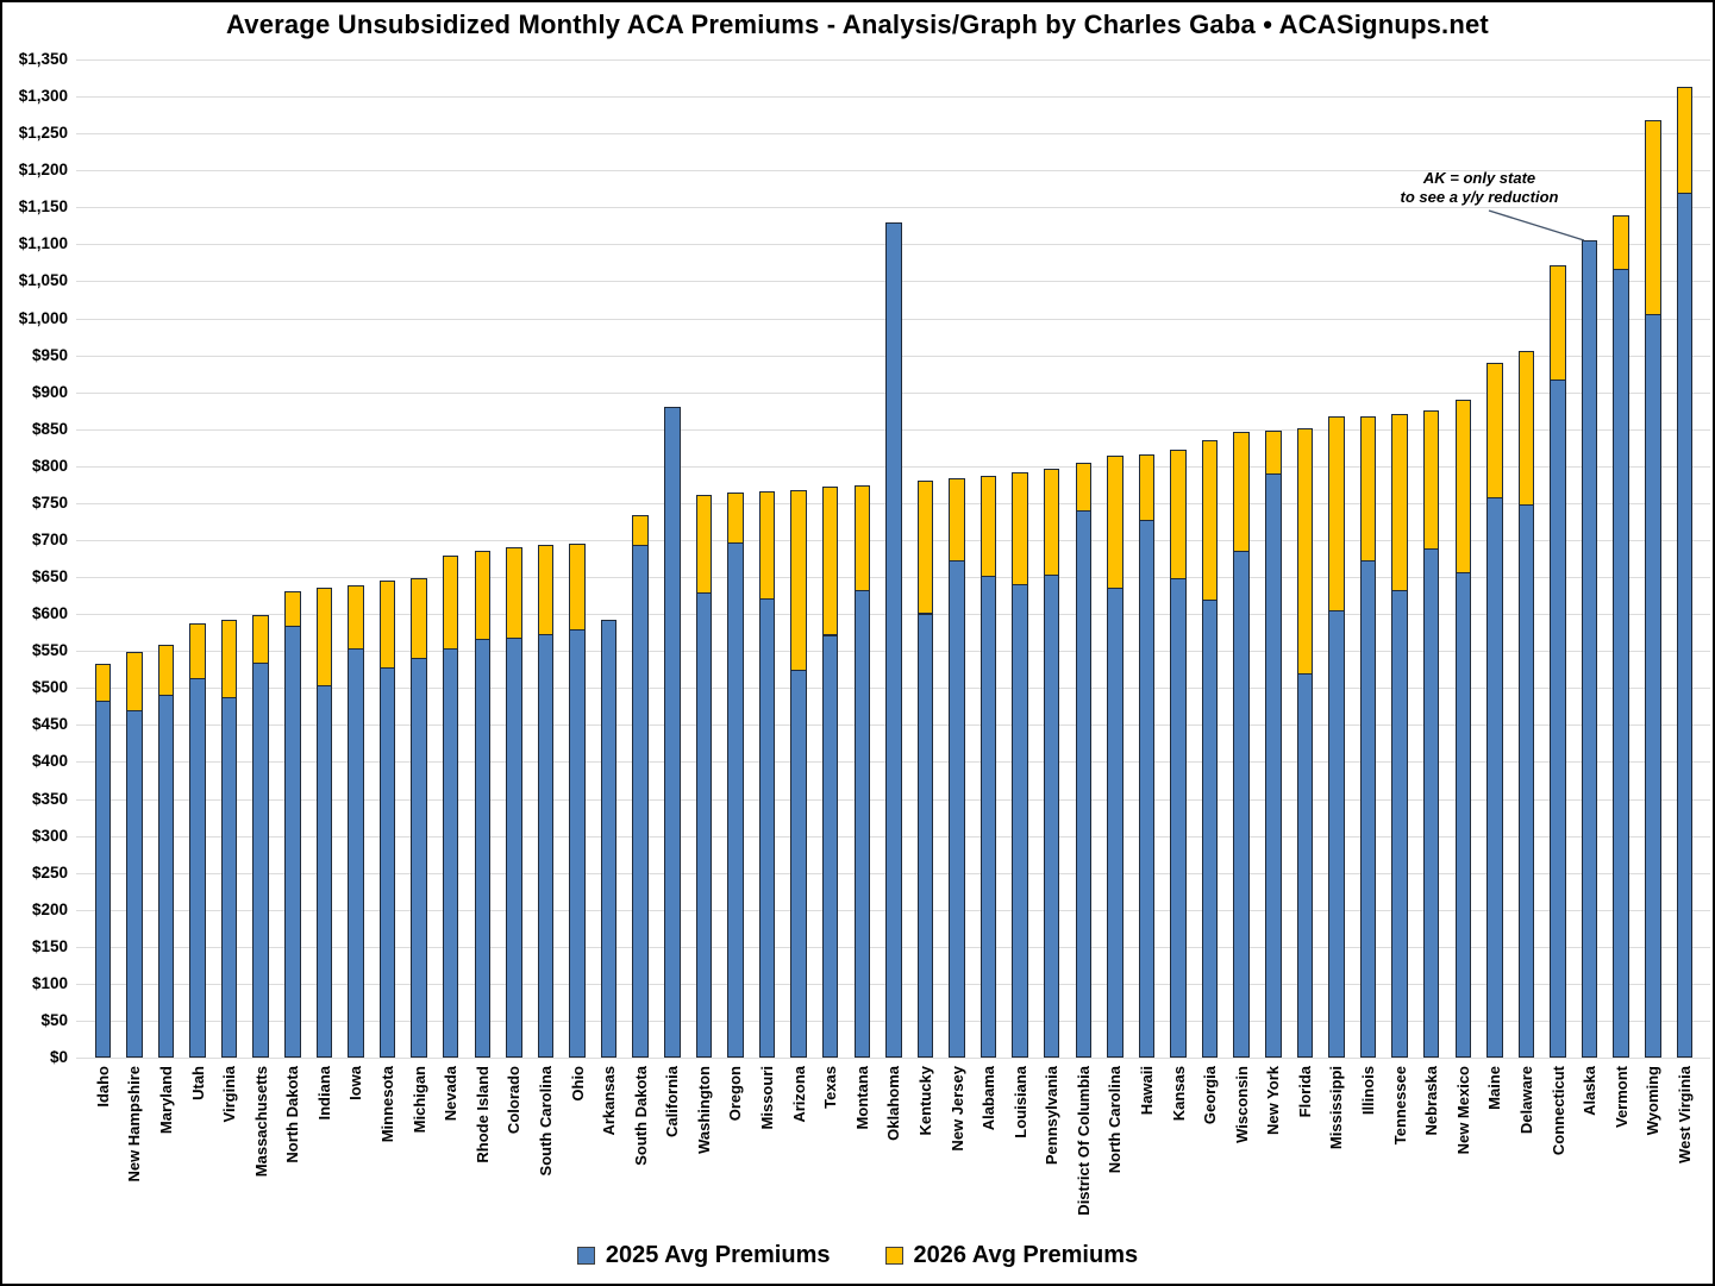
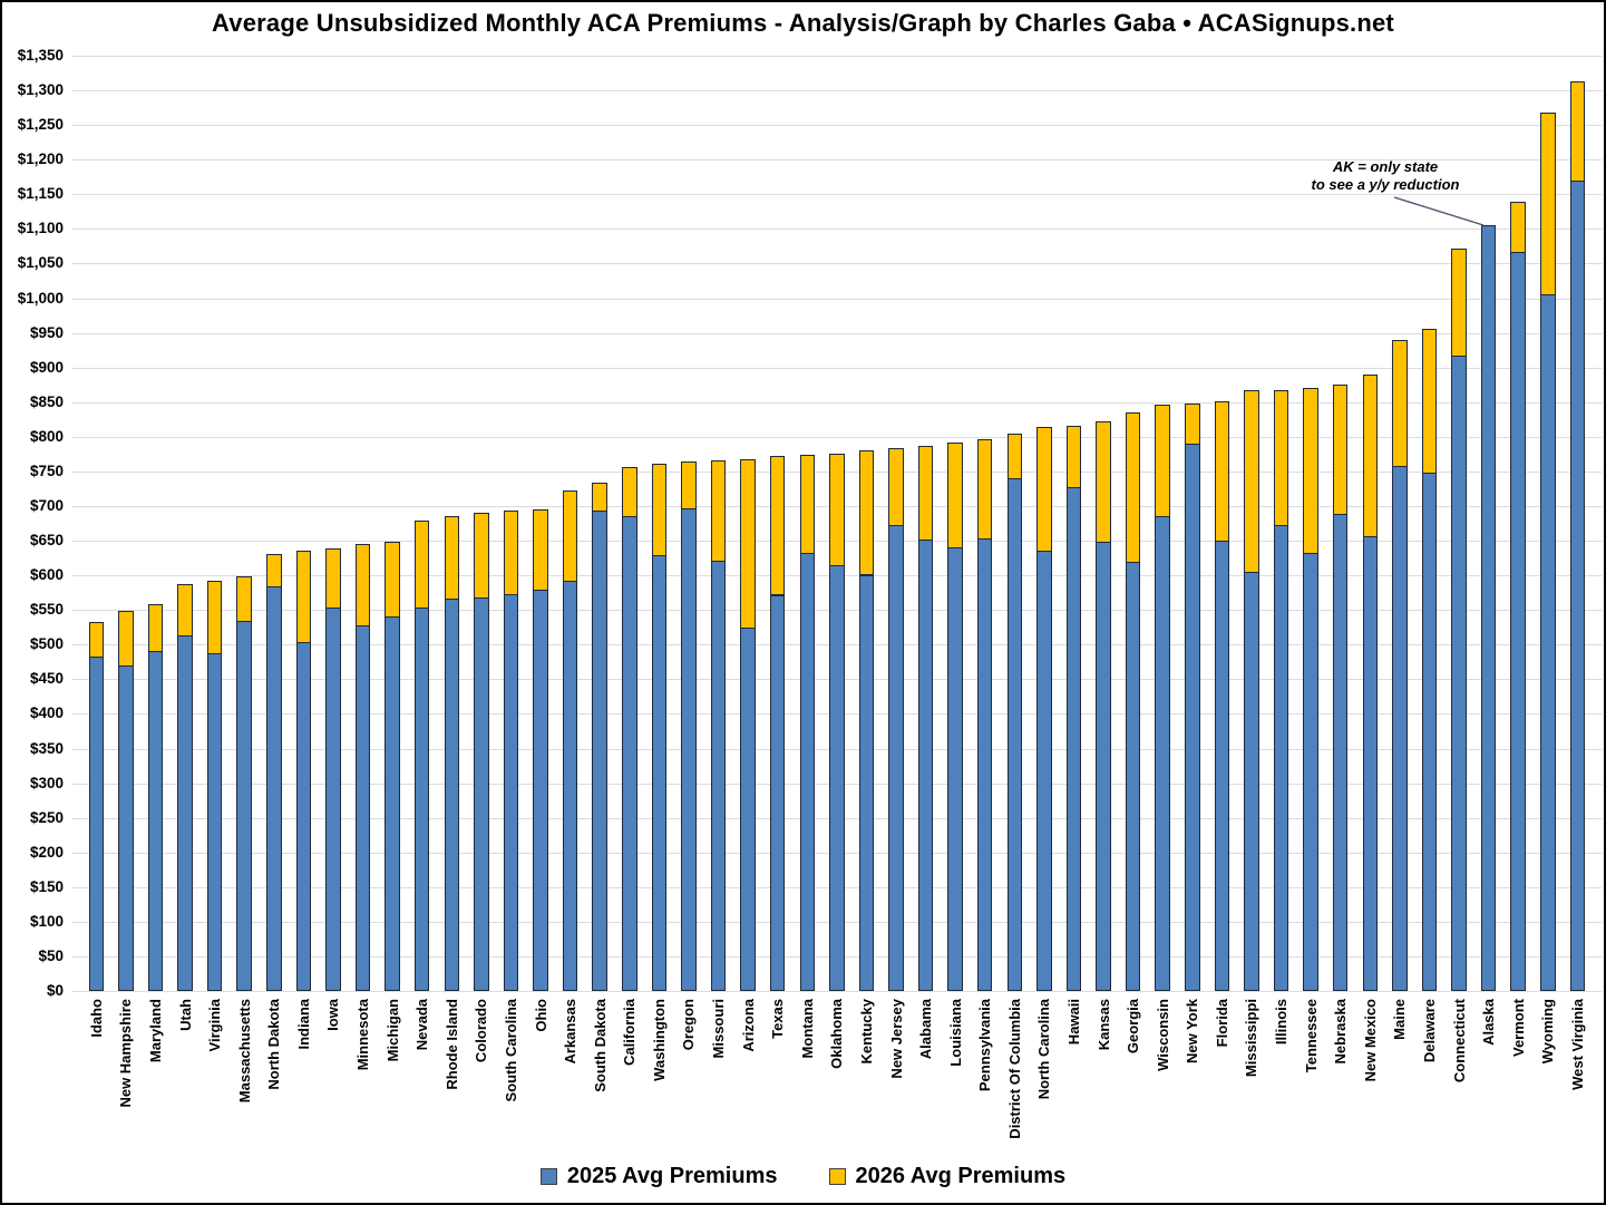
2026 Avg Premiums/Arkansas: $570 -> $720
2025 Avg Premiums/California: $880 -> $690
2025 Avg Premiums/Oklahoma: $1130 -> $620
2025 Avg Premiums/Florida: $520 -> $650
